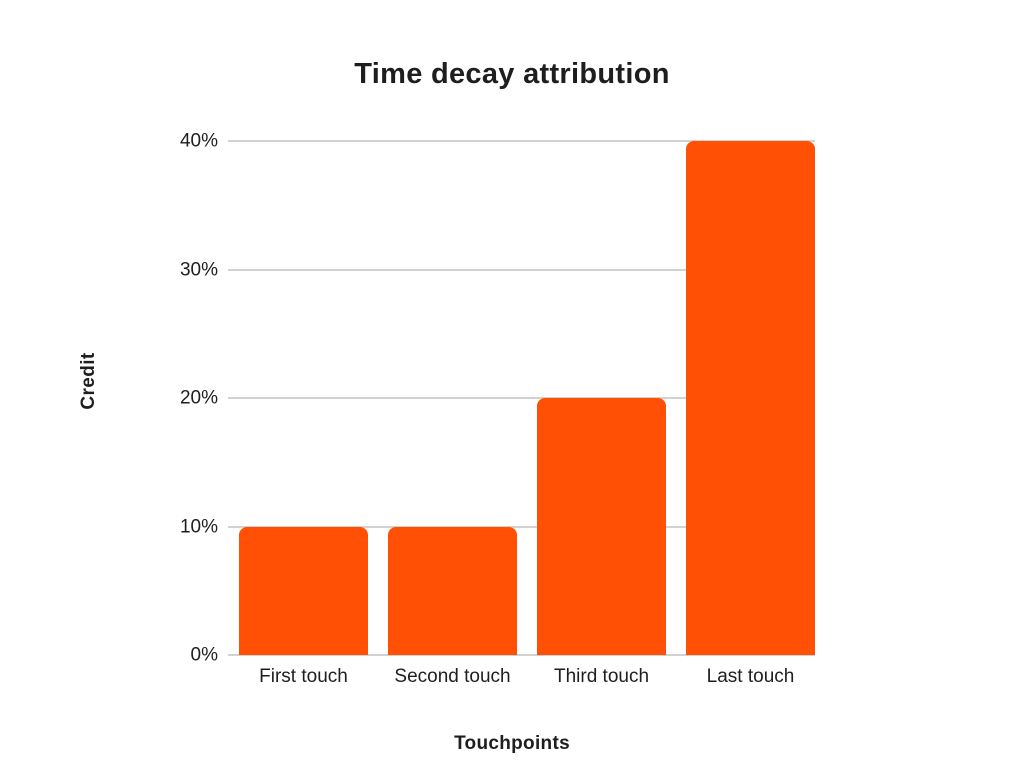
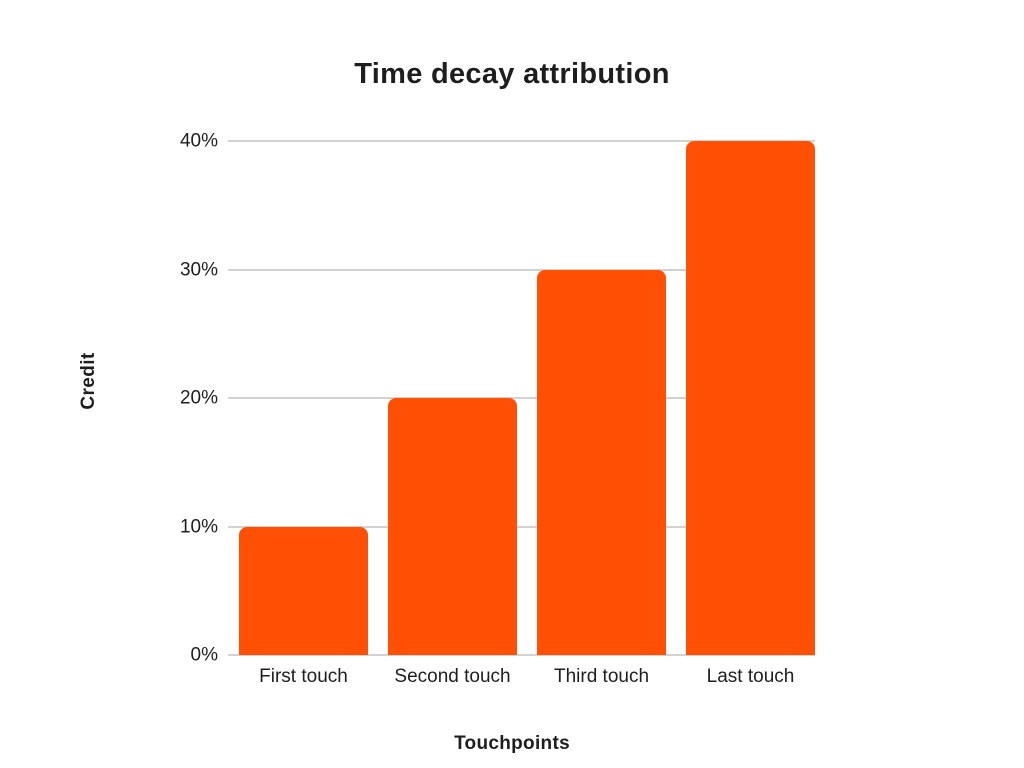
Second touch: 10% -> 20%
Third touch: 20% -> 30%
